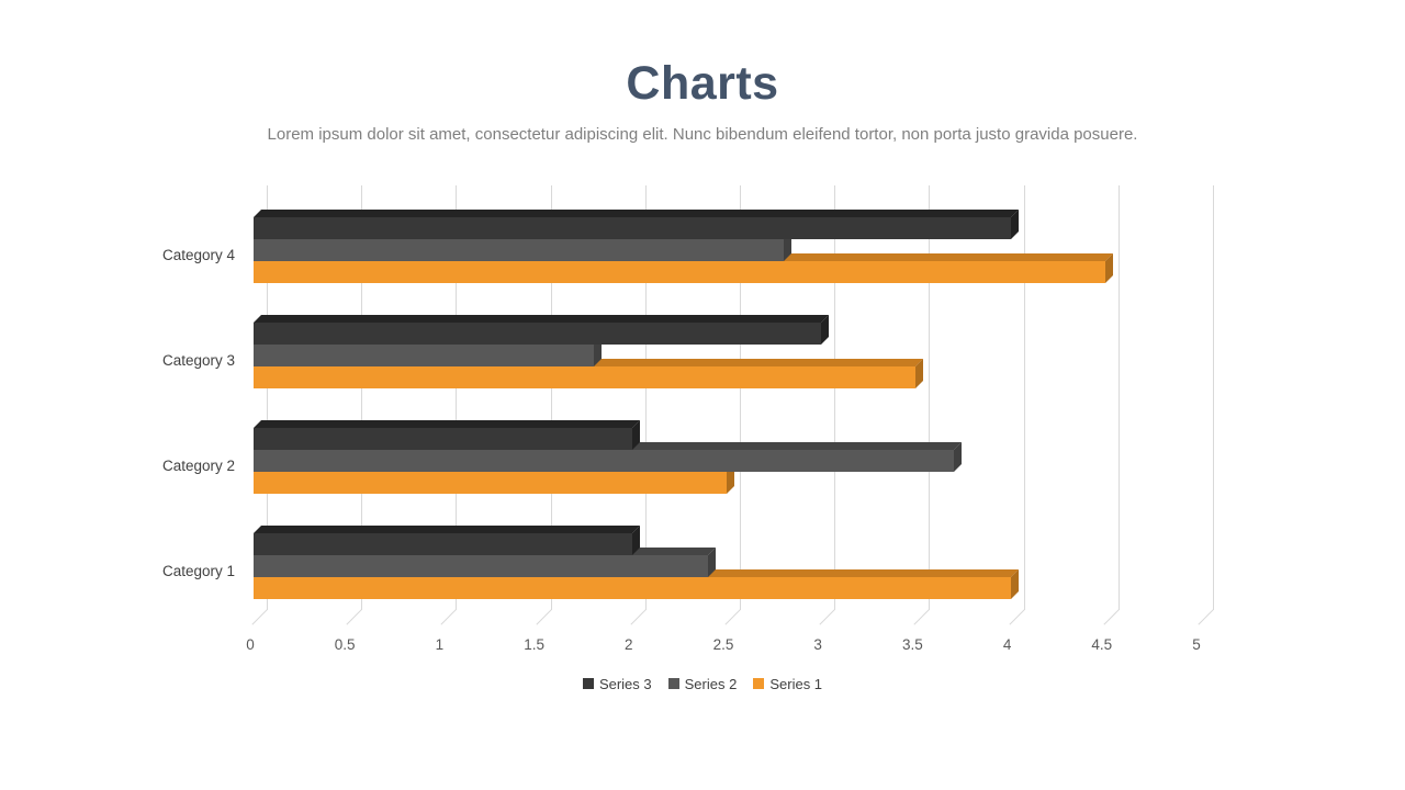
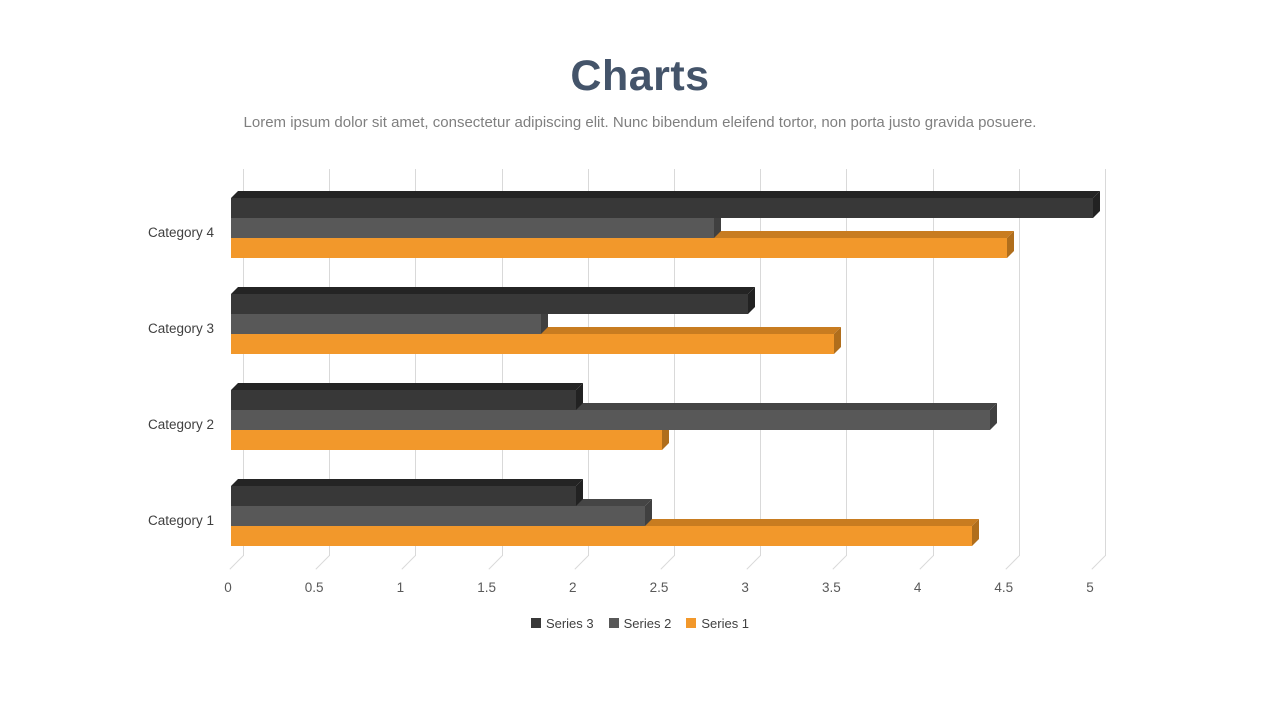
Series 1/Category 1: 4.0 -> 4.3
Series 2/Category 2: 3.7 -> 4.4
Series 3/Category 4: 4 -> 5
